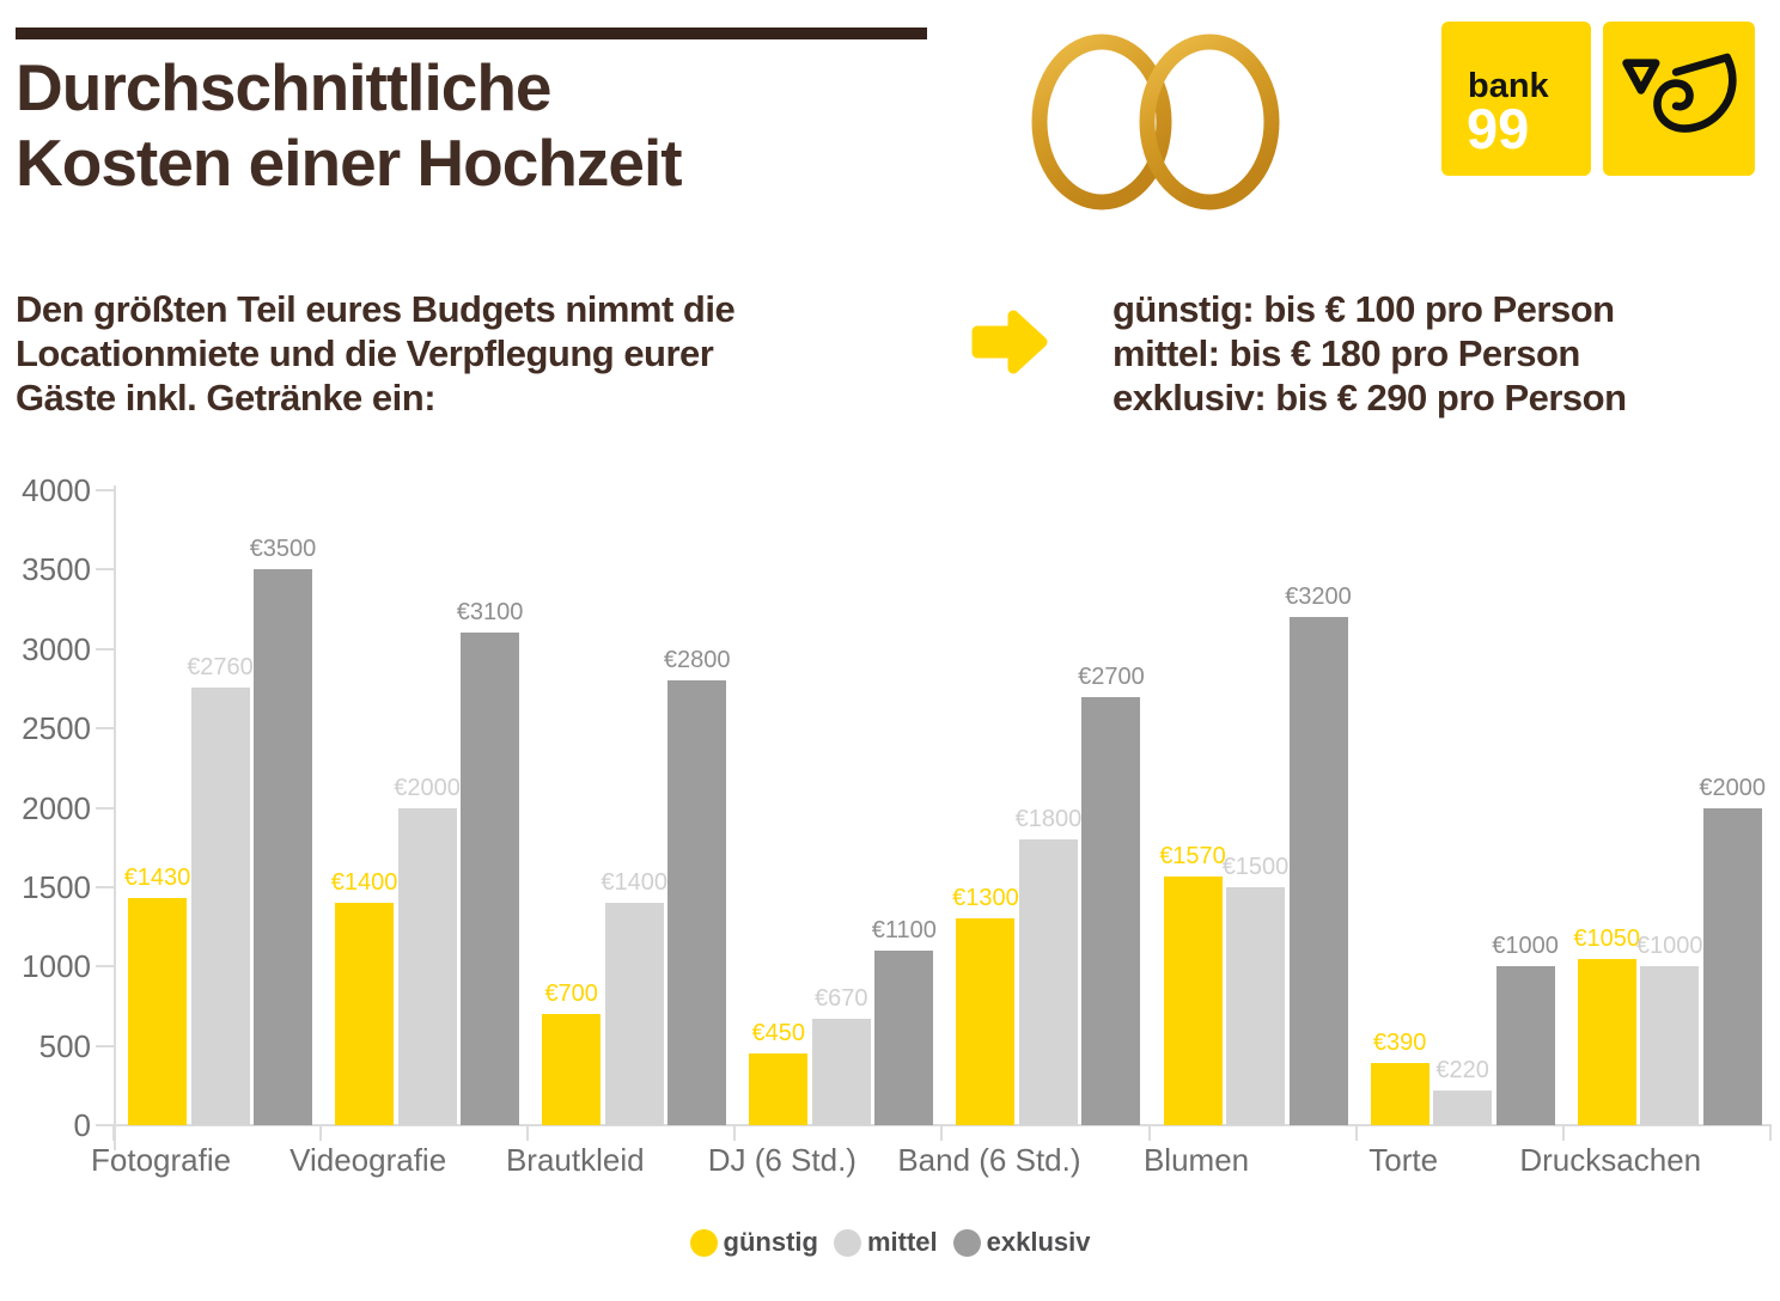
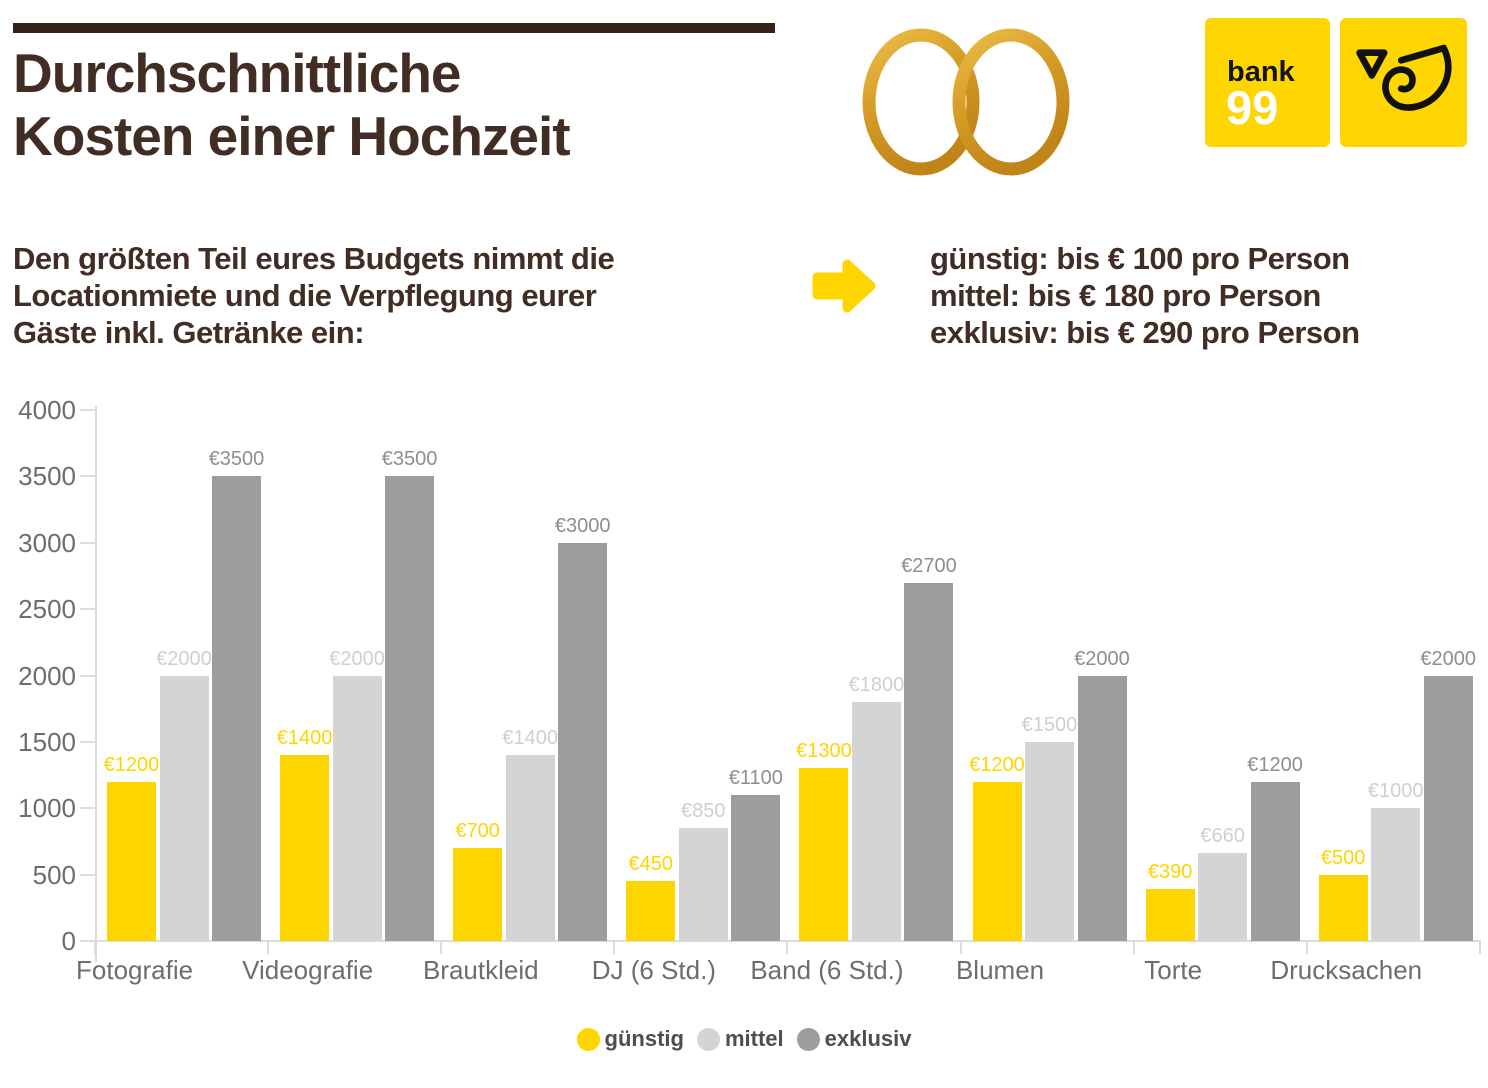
günstig/Fotografie: €1430 -> €1200
mittel/Fotografie: €2760 -> €2000
exklusiv/Videografie: €3100 -> €3500
exklusiv/Brautkleid: €2800 -> €3000
mittel/DJ (6 Std.): €670 -> €850
günstig/Blumen: €1570 -> €1200
exklusiv/Blumen: €3200 -> €2000
mittel/Torte: €220 -> €660
exklusiv/Torte: €1000 -> €1200
günstig/Drucksachen: €1050 -> €500
